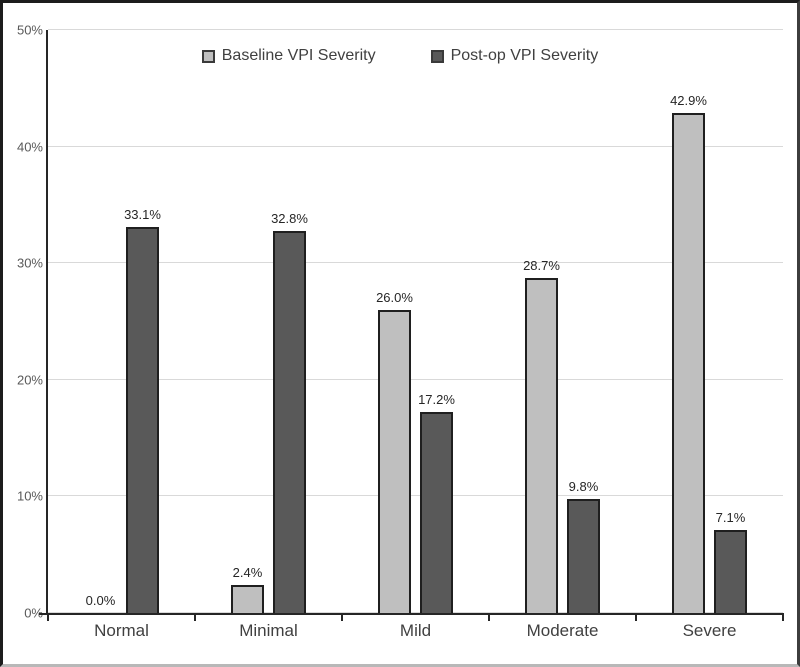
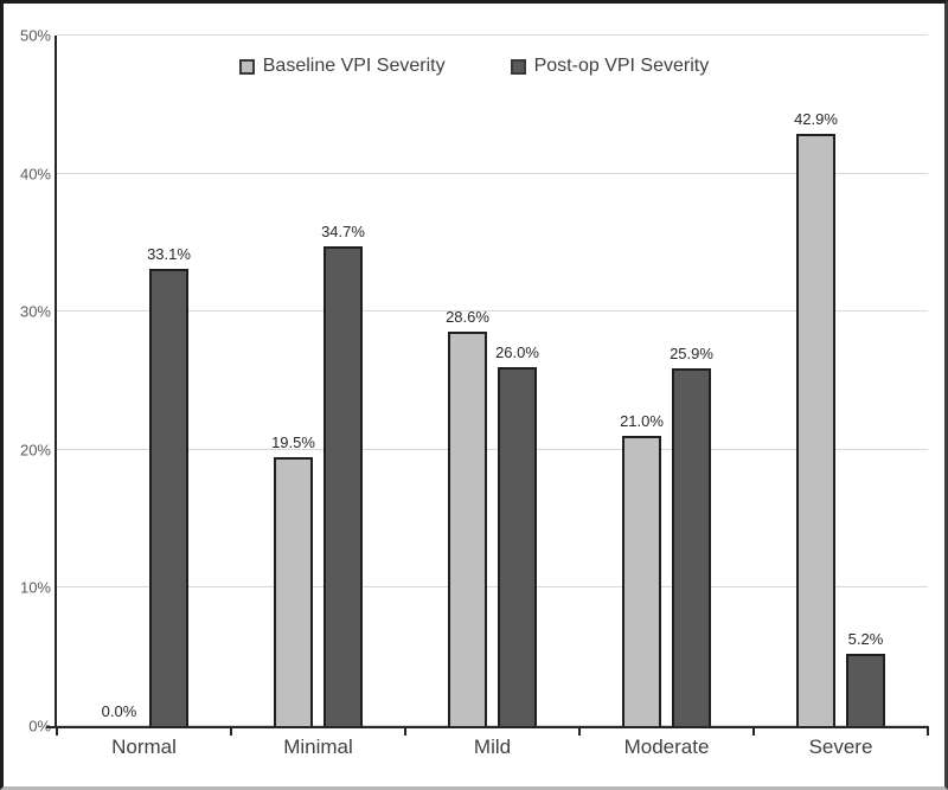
Baseline VPI Severity/Minimal: 2.4% -> 19.5%
Post-op VPI Severity/Minimal: 32.8% -> 34.7%
Baseline VPI Severity/Mild: 26.0% -> 28.6%
Post-op VPI Severity/Mild: 17.2% -> 26.0%
Baseline VPI Severity/Moderate: 28.7% -> 21.0%
Post-op VPI Severity/Moderate: 9.8% -> 25.9%
Post-op VPI Severity/Severe: 7.1% -> 5.2%
